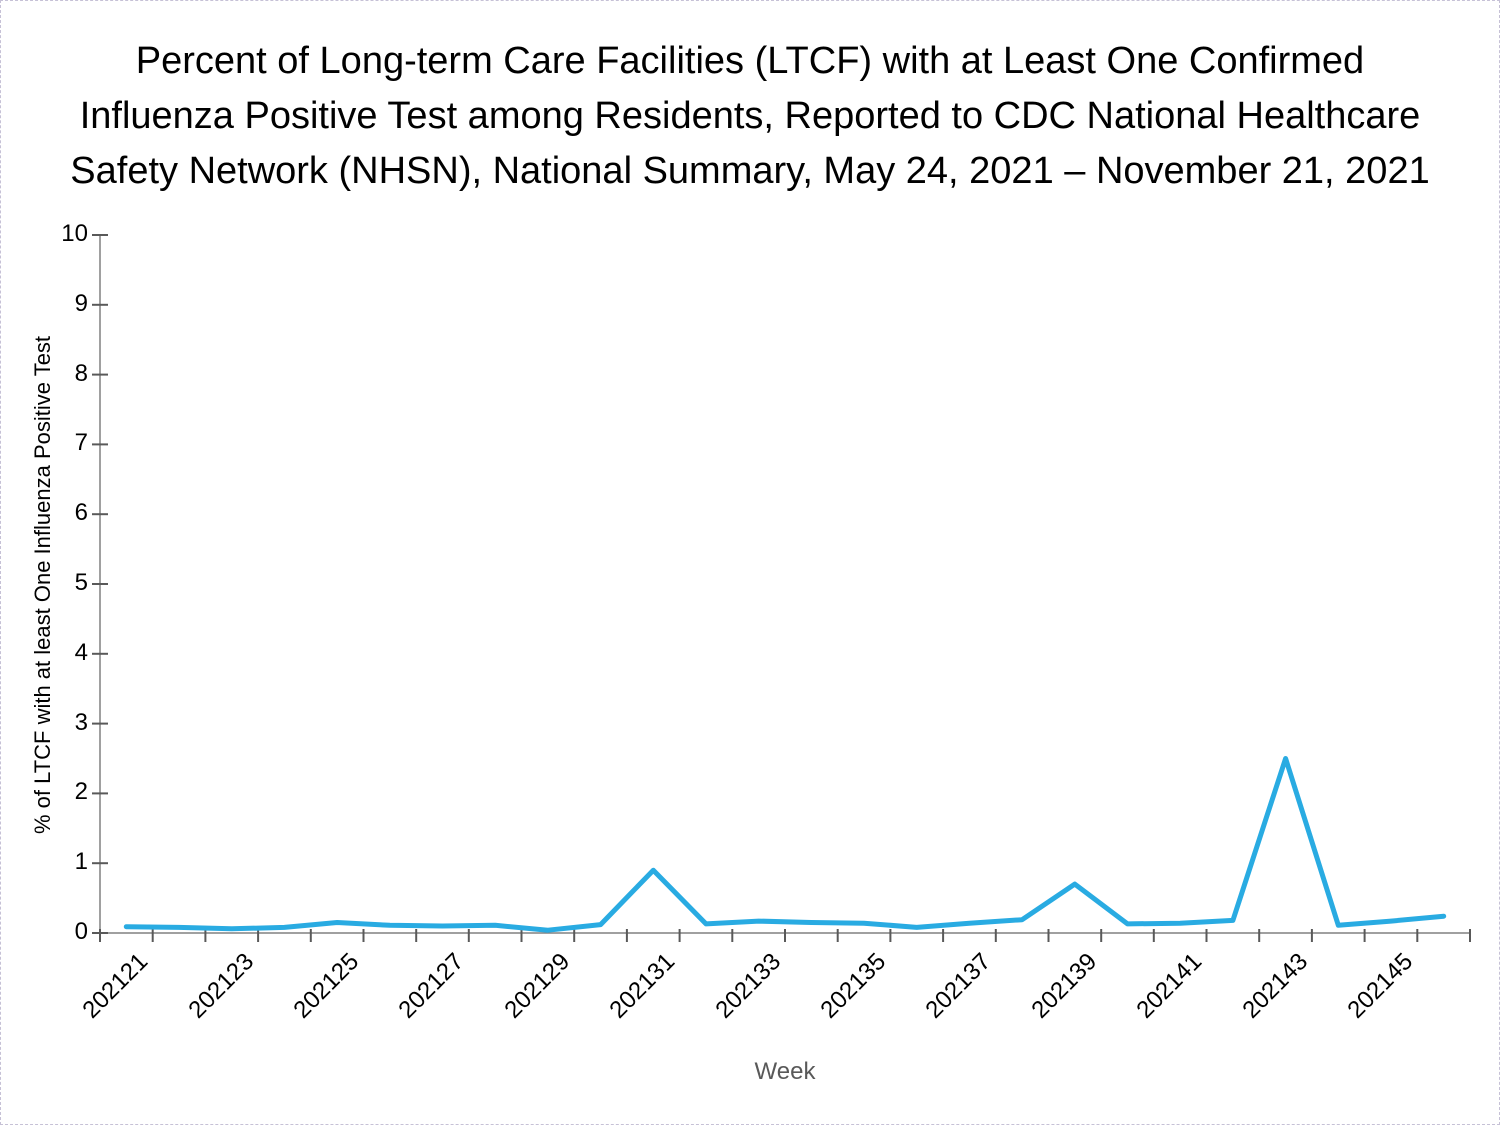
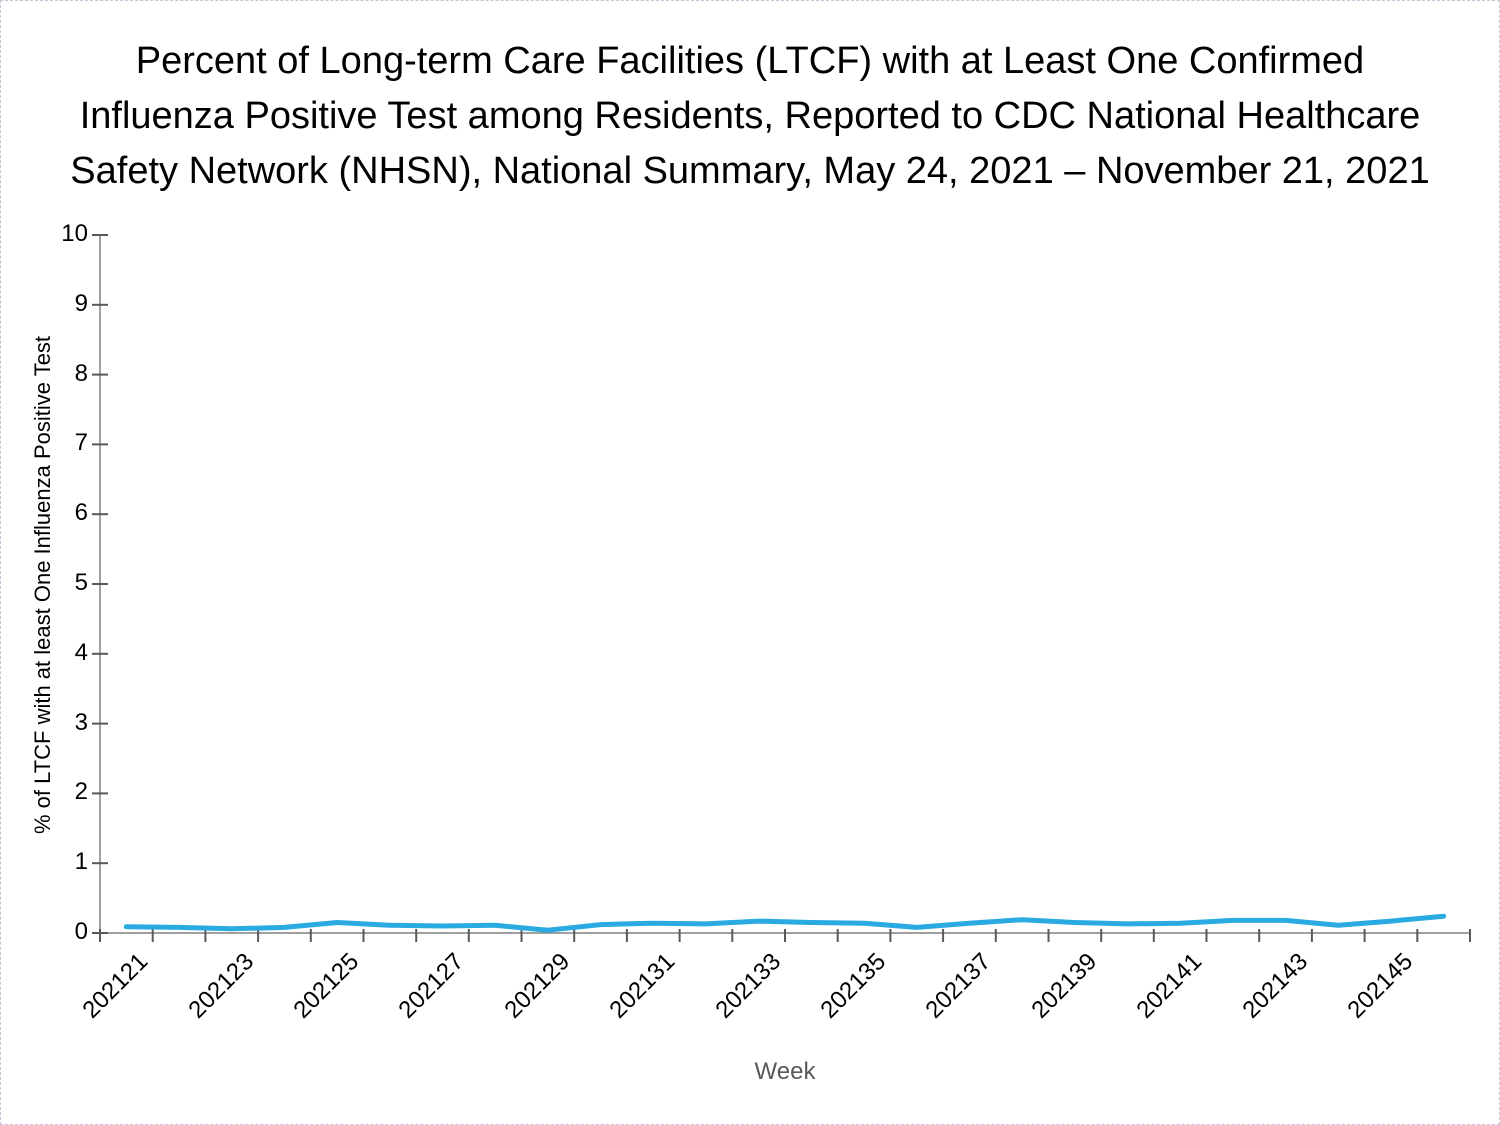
202131: 0.9 -> 0.1
202139: 0.7 -> 0.1
202143: 2.5 -> 0.2
